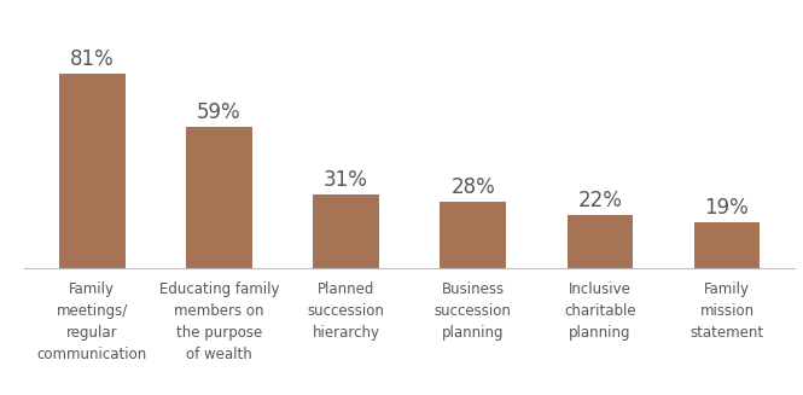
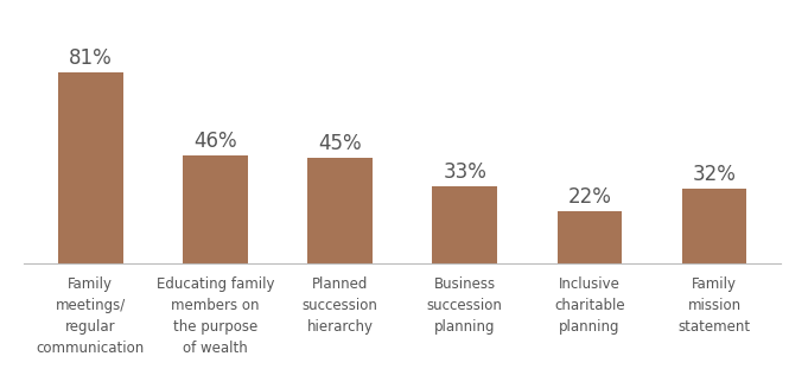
Educating family members on the purpose of wealth: 59% -> 46%
Planned succession hierarchy: 31% -> 45%
Business succession planning: 28% -> 33%
Family mission statement: 19% -> 32%
